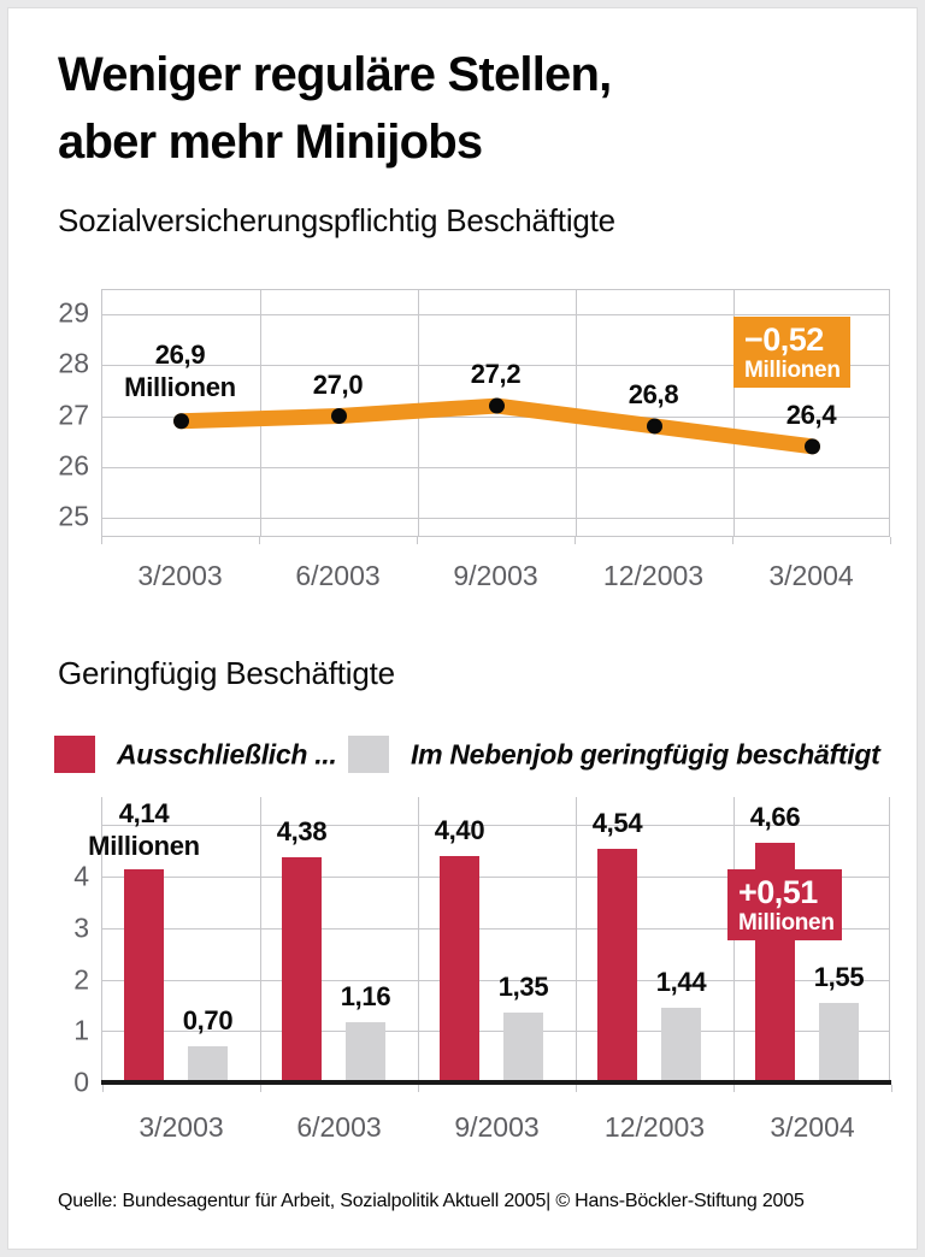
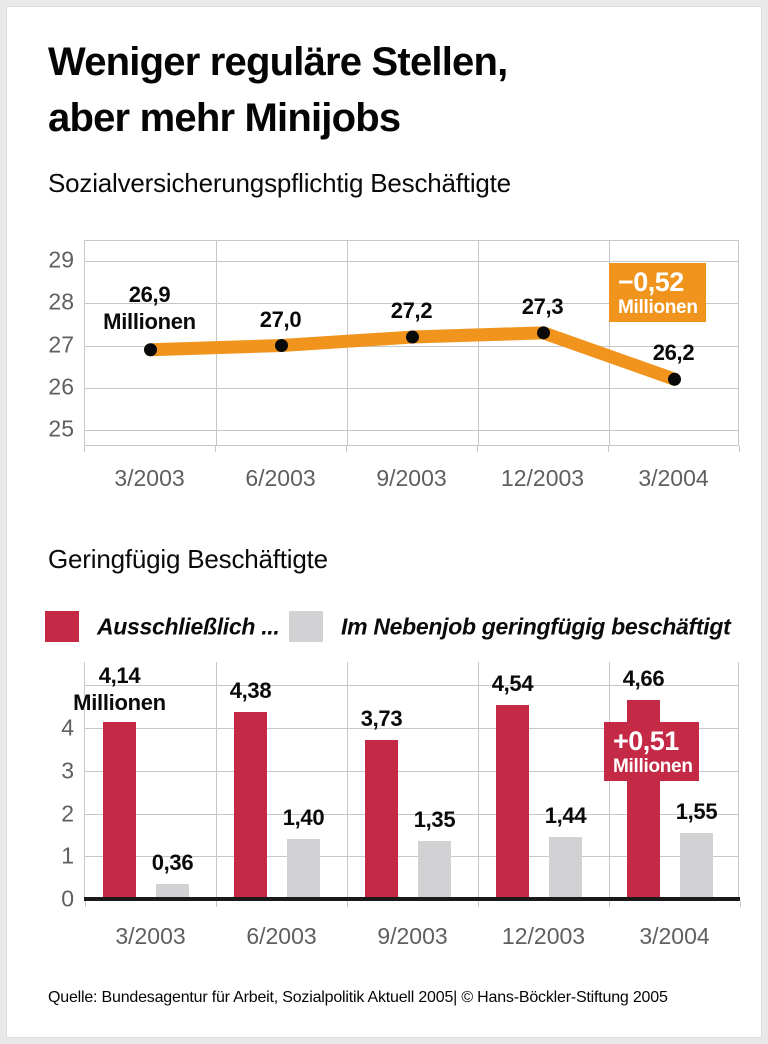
Sozialversicherungspflichtig Beschäftigte/12/2003: 26,8 -> 27,3
Sozialversicherungspflichtig Beschäftigte/3/2004: 26,4 -> 26,2
Geringfügig Beschäftigte/Im Nebenjob geringfügig beschäftigt/3/2003: 0,70 -> 0,36
Geringfügig Beschäftigte/Im Nebenjob geringfügig beschäftigt/6/2003: 1,16 -> 1,40
Geringfügig Beschäftigte/Ausschließlich .../9/2003: 4,40 -> 3,73
